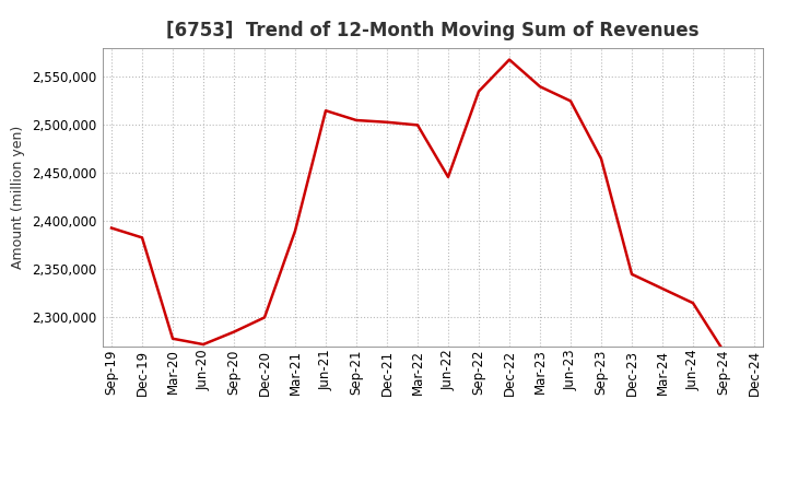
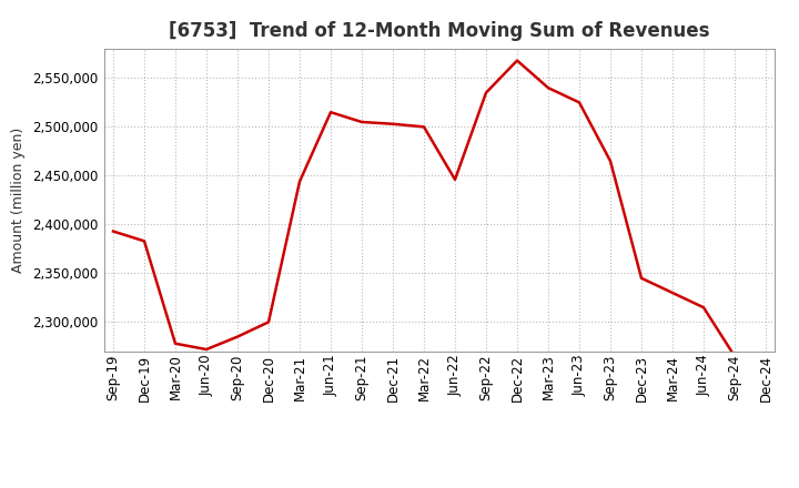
Mar-21: 2,390,000 -> 2,444,000
